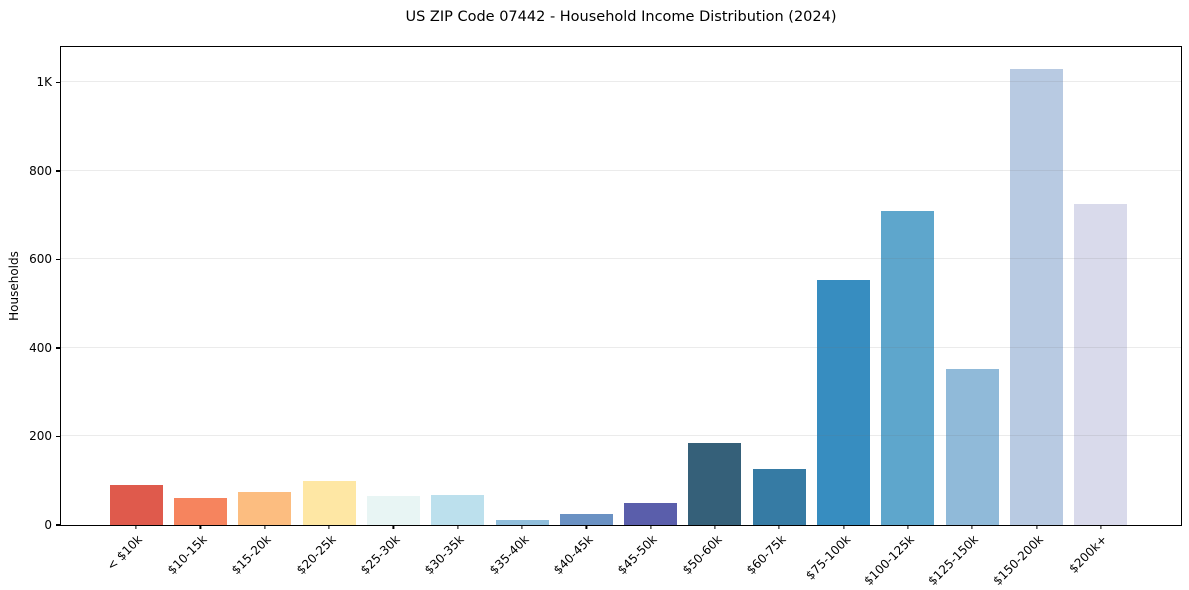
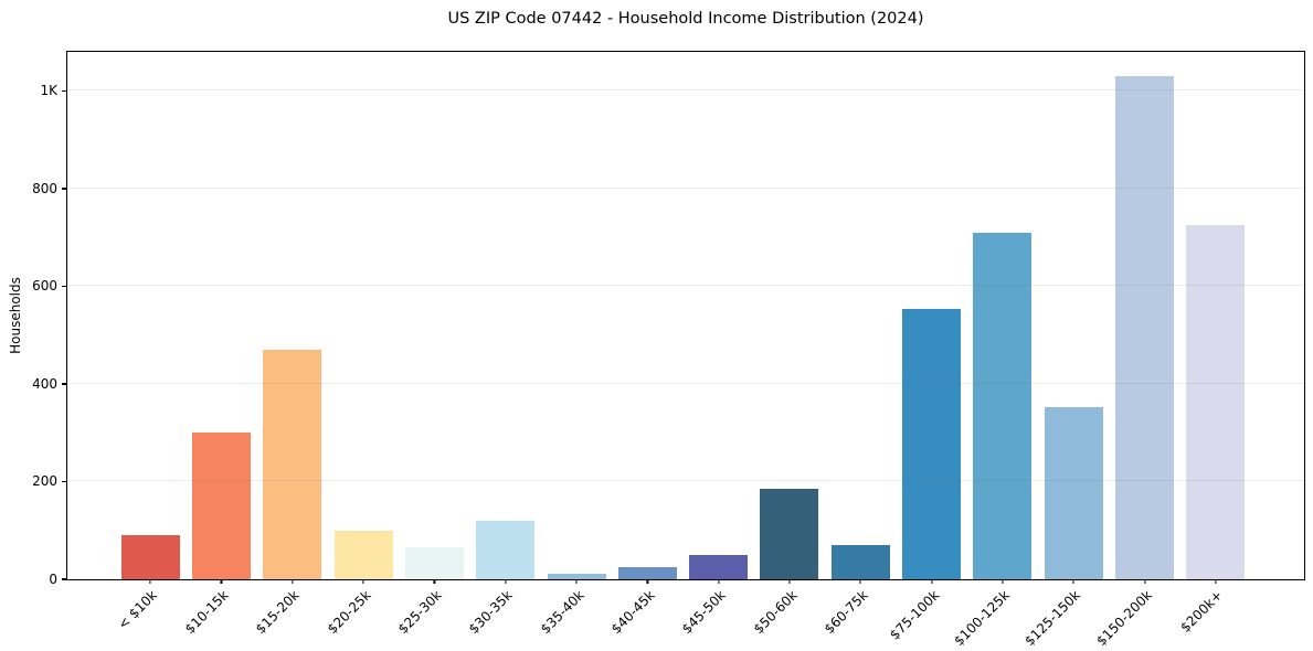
$10-15k: 60 -> 300
$15-20k: 80 -> 470
$30-35k: 70 -> 120
$60-75k: 130 -> 70
